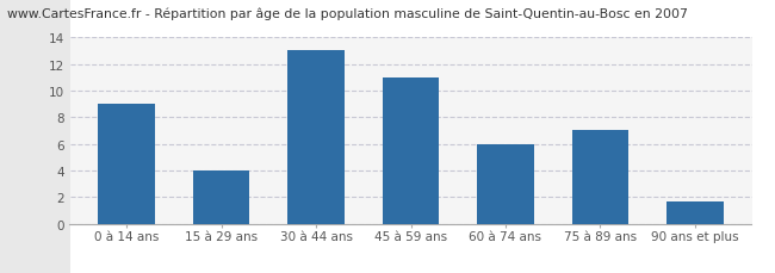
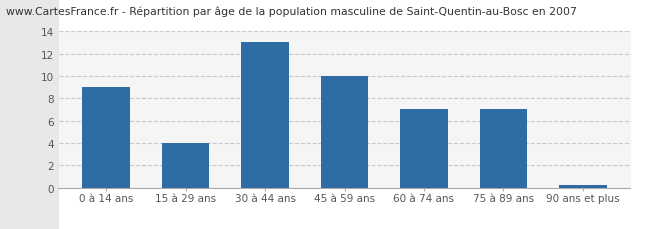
45 à 59 ans: 11.0 -> 10.0
60 à 74 ans: 6.0 -> 7.0
90 ans et plus: 1.7 -> 0.2
